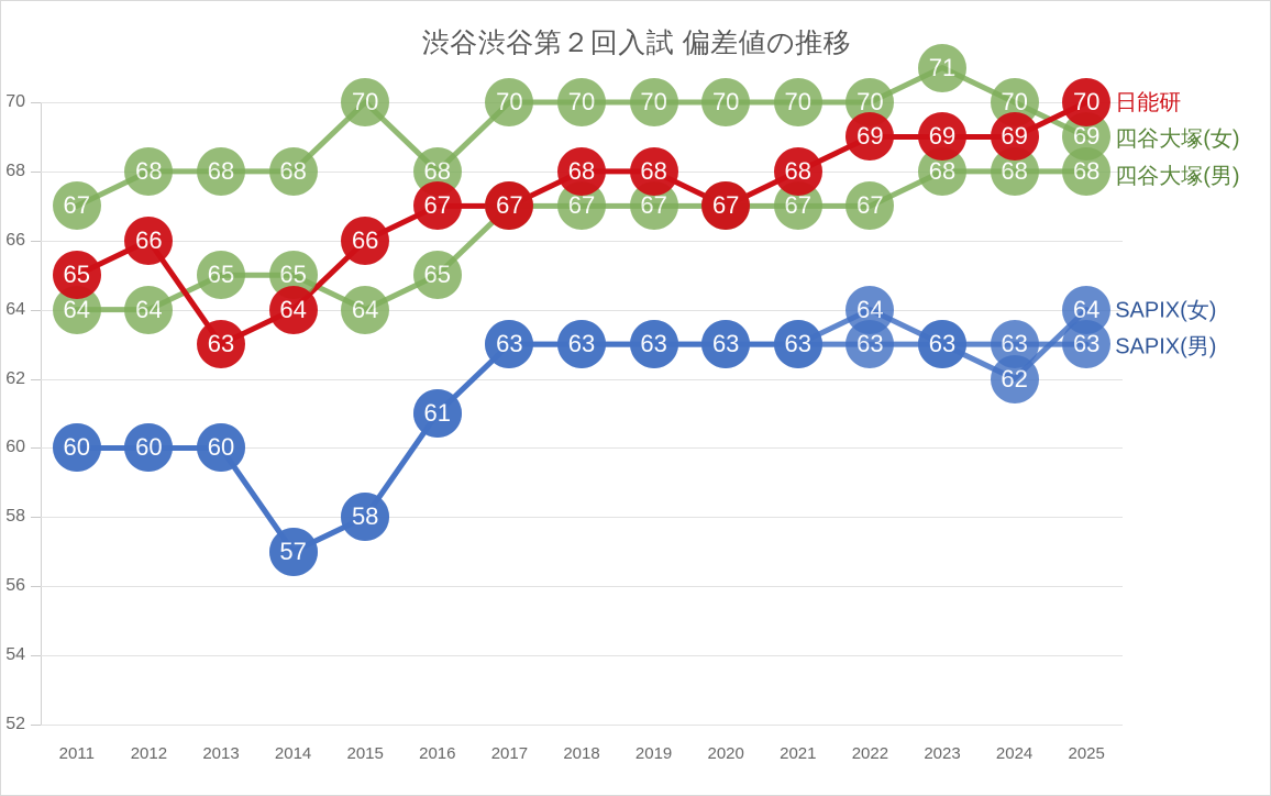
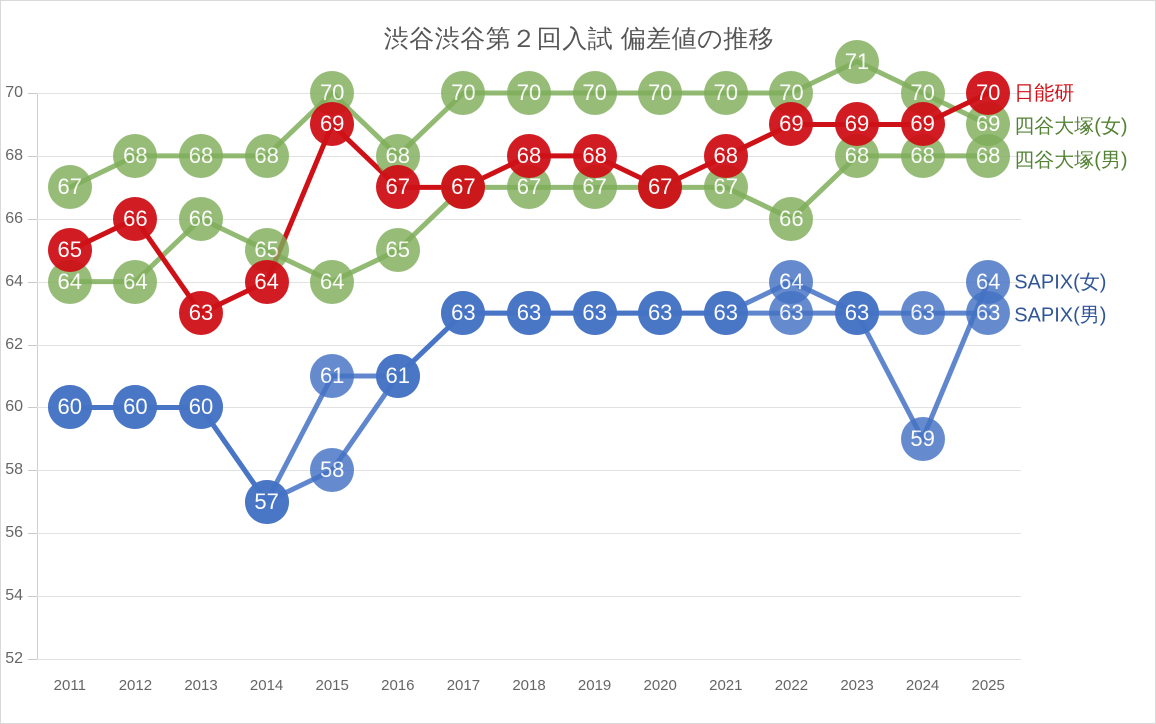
四谷大塚(男)/2013: 65 -> 66
日能研/2015: 66 -> 69
SAPIX(男)/2015: 58 -> 61
四谷大塚(男)/2022: 67 -> 66
SAPIX(女)/2024: 62 -> 59
